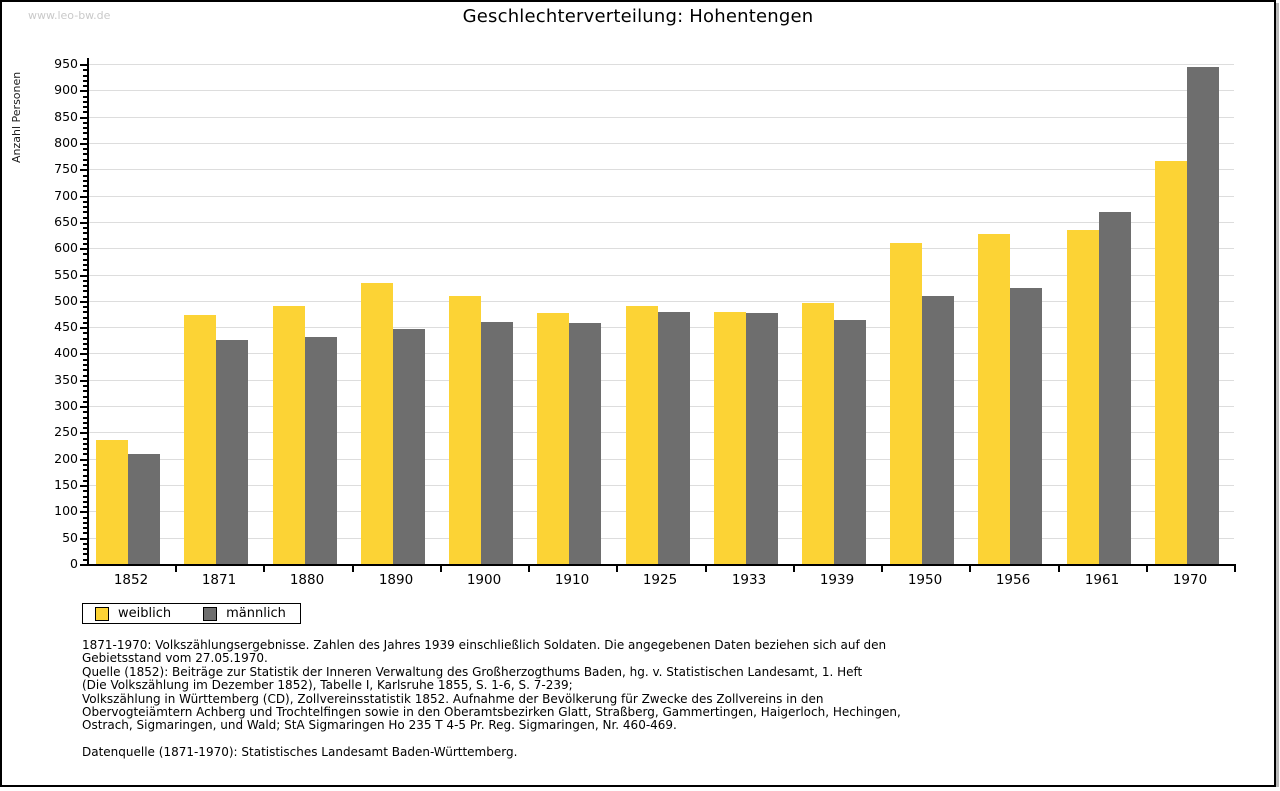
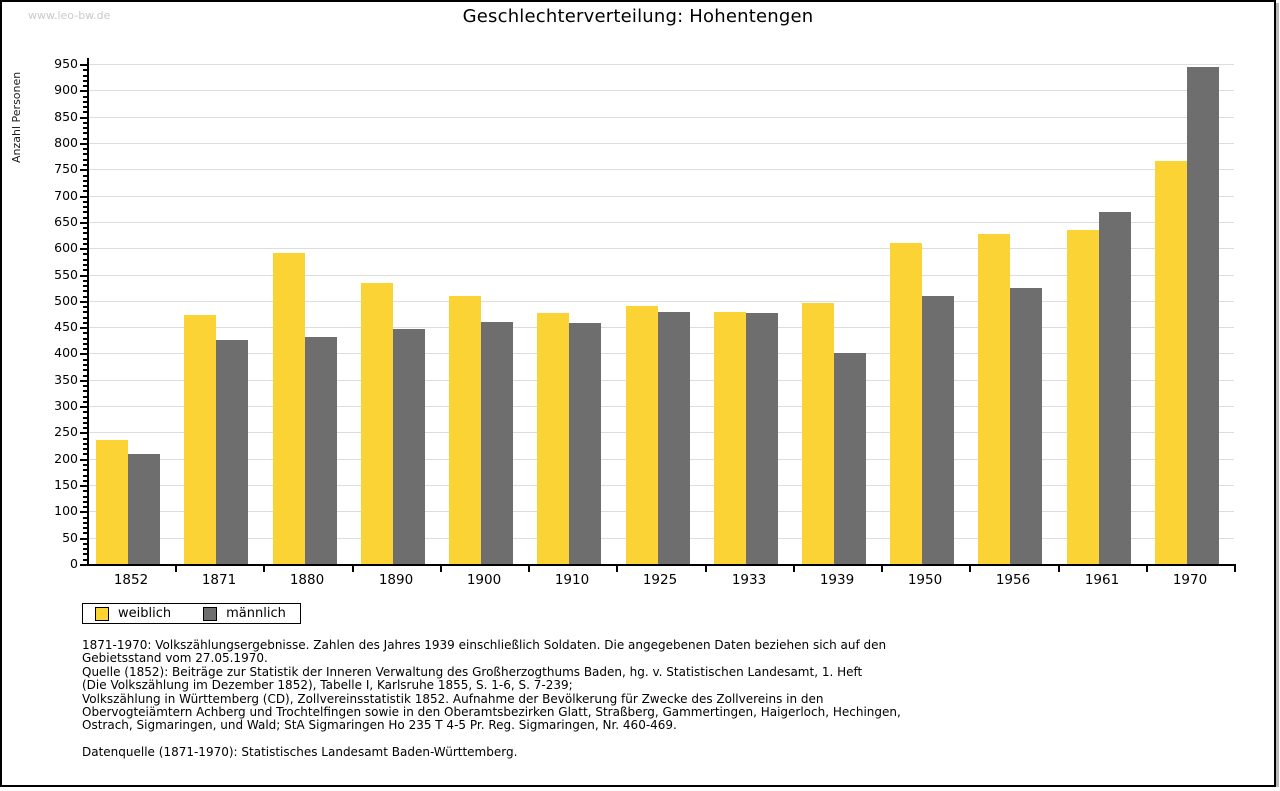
weiblich/1880: 490 -> 590
männlich/1939: 460 -> 400
